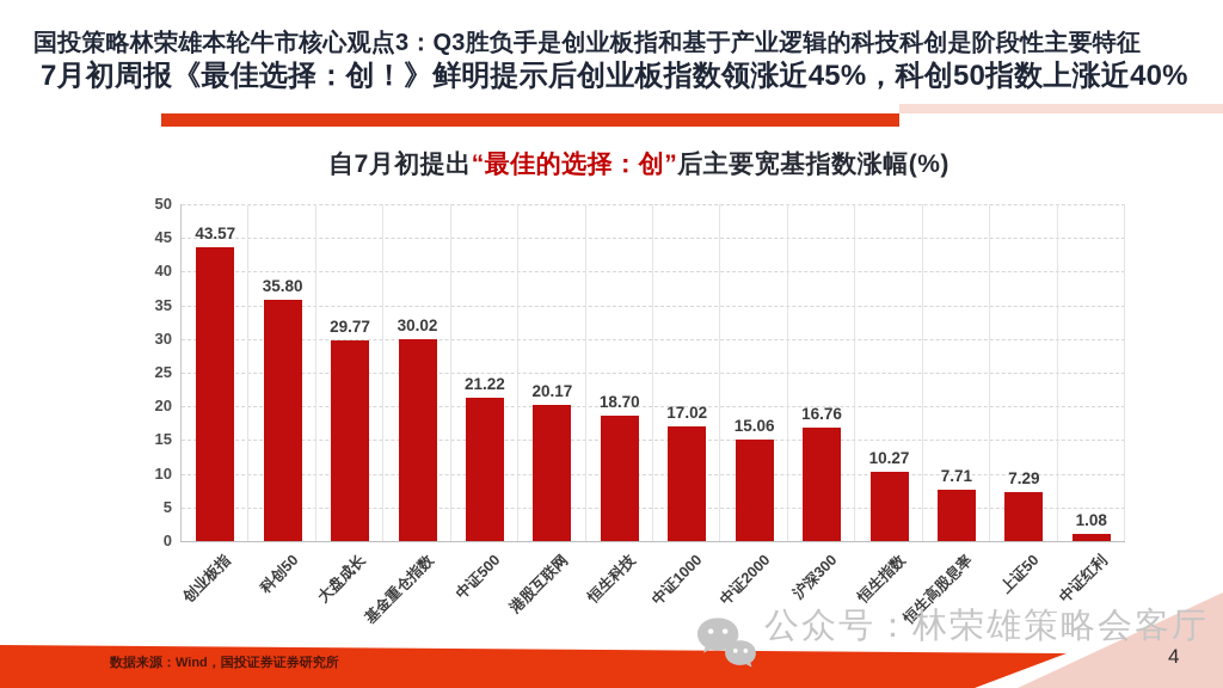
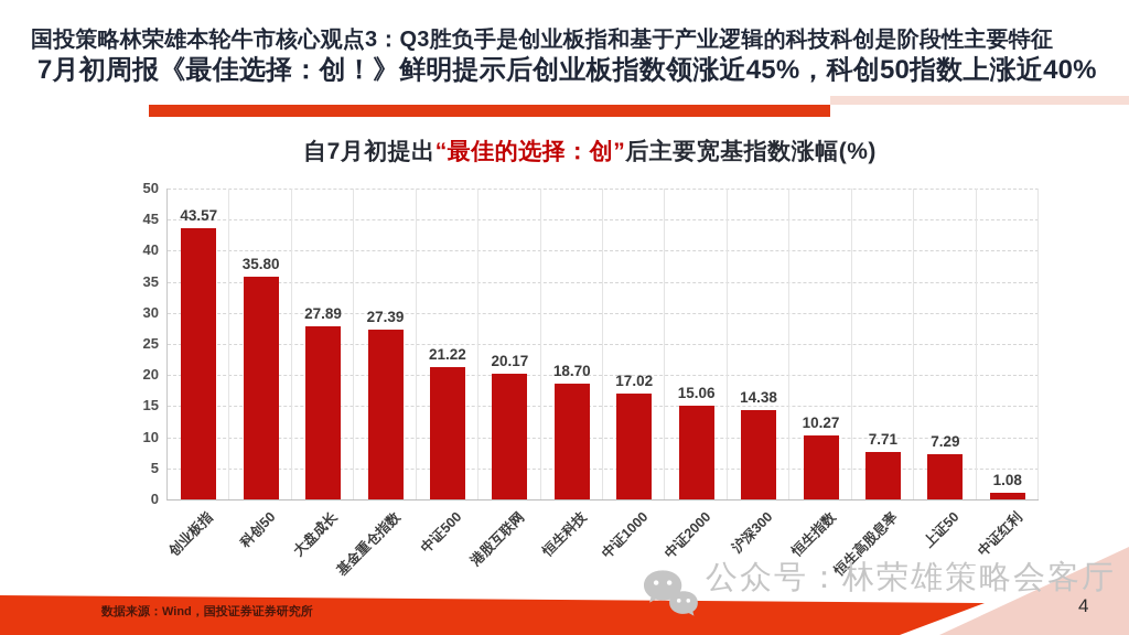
大盘成长: 29.77 -> 27.89
基金重仓指数: 30.02 -> 27.39
沪深300: 16.76 -> 14.38
